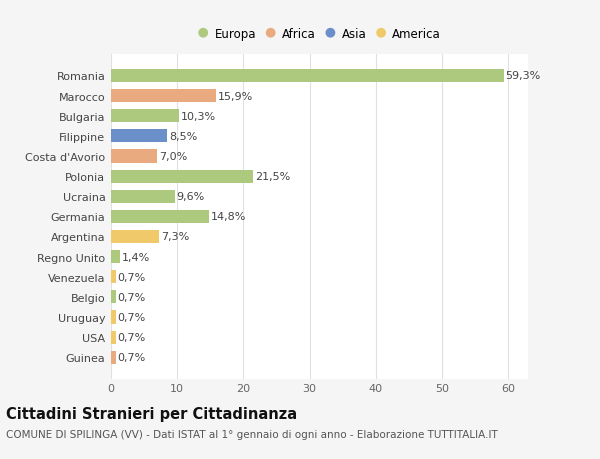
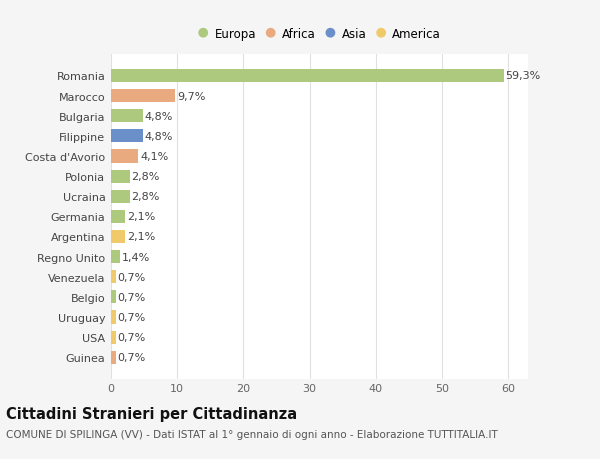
Marocco: 15,9% -> 9,7%
Bulgaria: 10,3% -> 4,8%
Filippine: 8,5% -> 4,8%
Costa d'Avorio: 7,0% -> 4,1%
Polonia: 21,5% -> 2,8%
Ucraina: 9,6% -> 2,8%
Germania: 14,8% -> 2,1%
Argentina: 7,3% -> 2,1%
